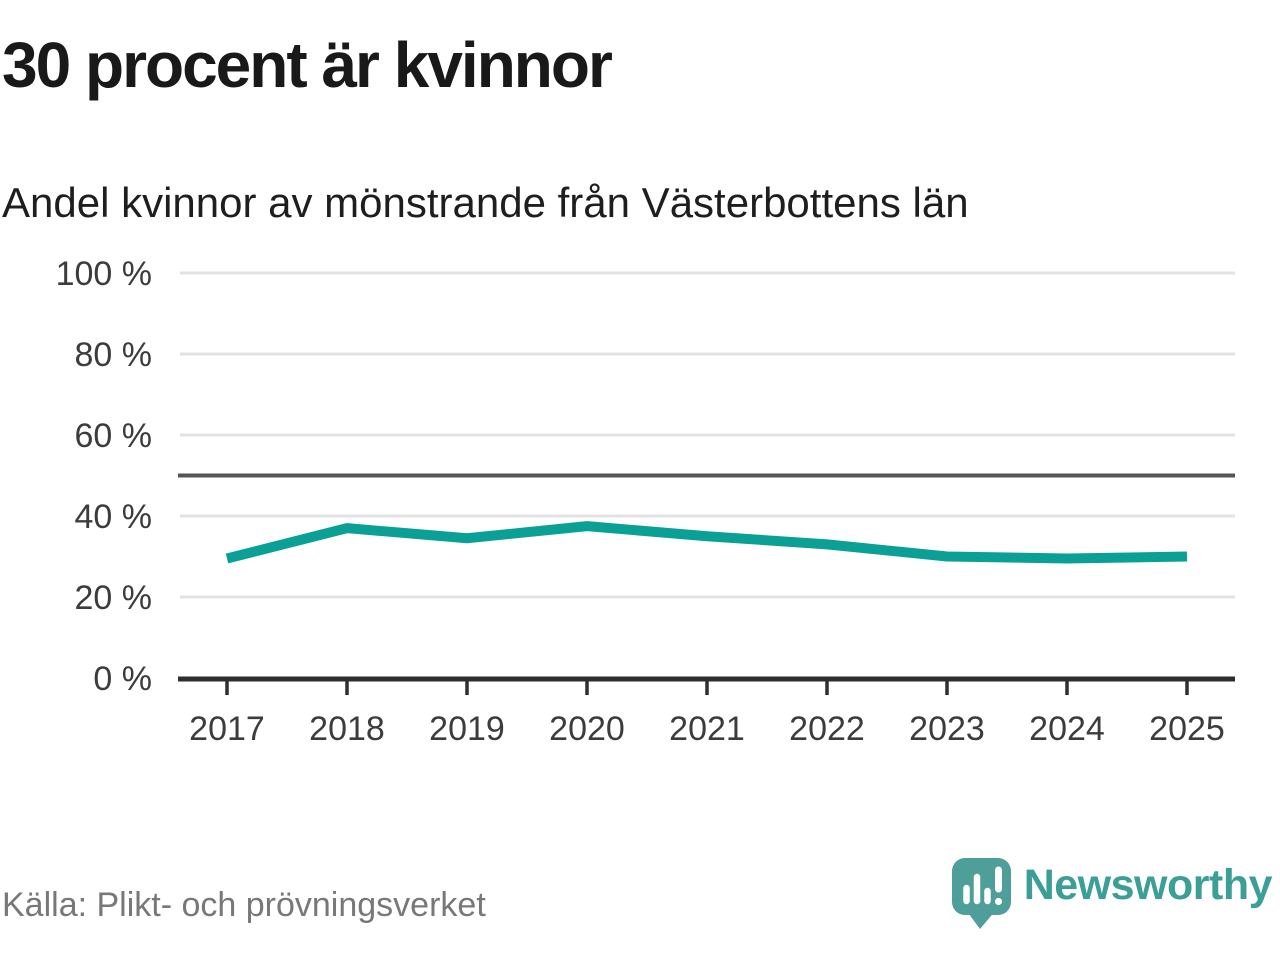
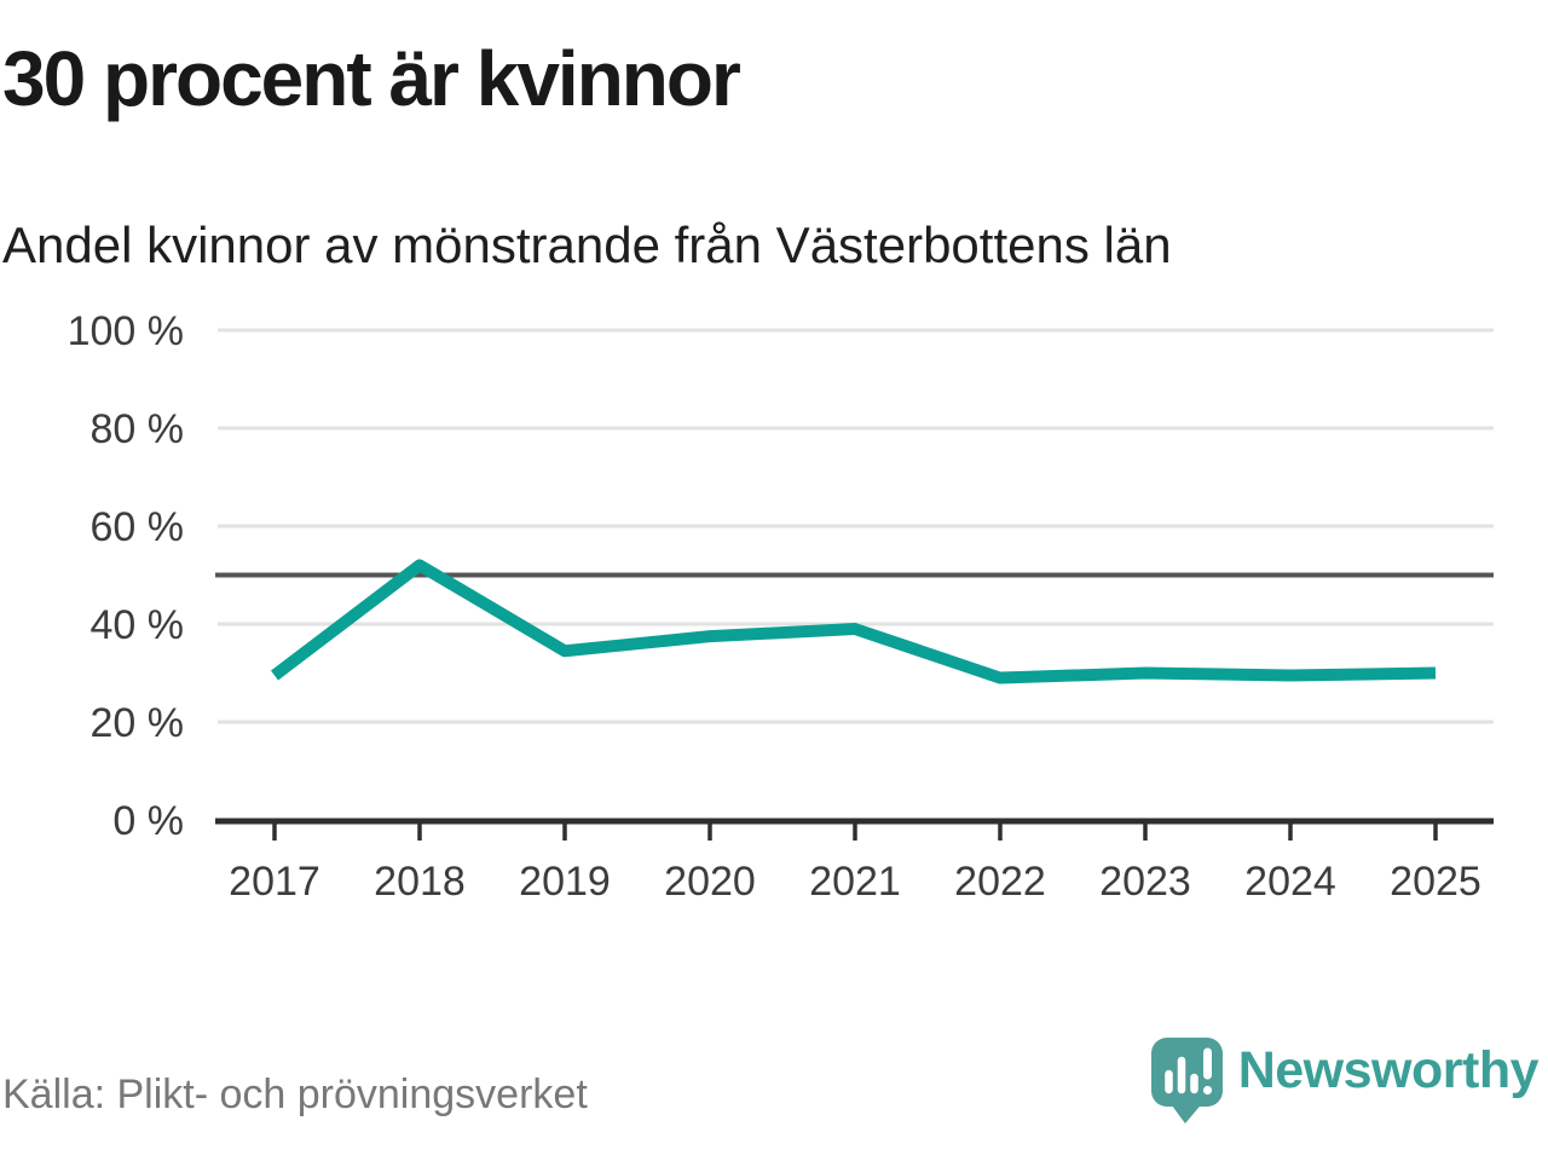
2018: 37% -> 52%
2021: 35% -> 39%
2022: 33% -> 29%
